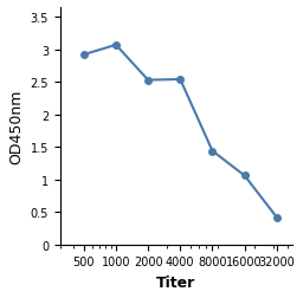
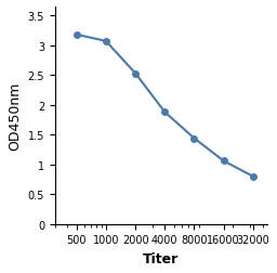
500: 2.92 -> 3.18
4000: 2.54 -> 1.88
32000: 0.42 -> 0.80
